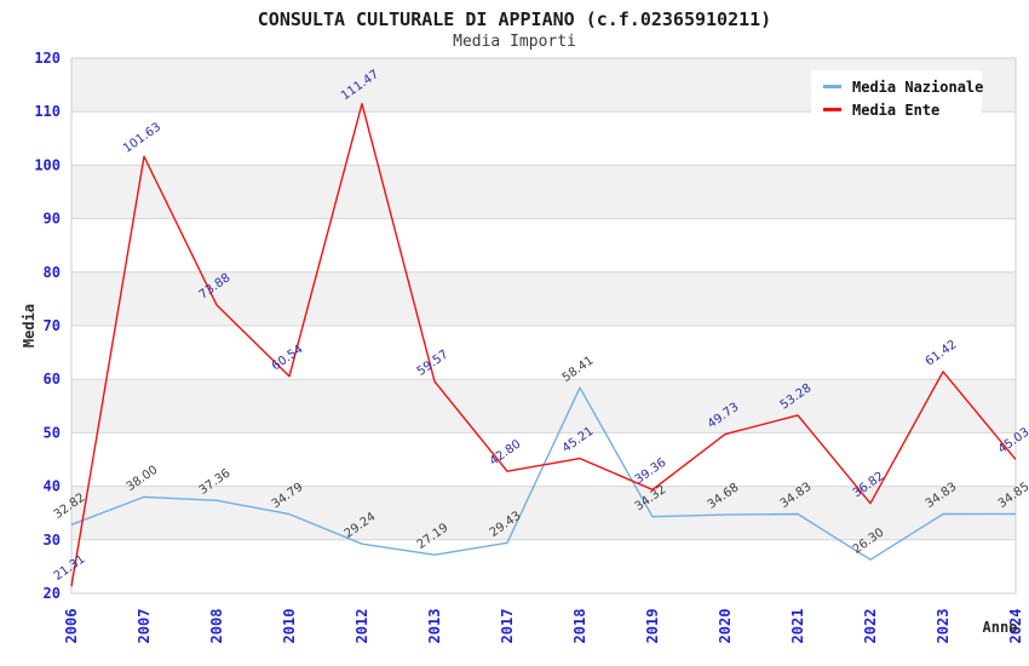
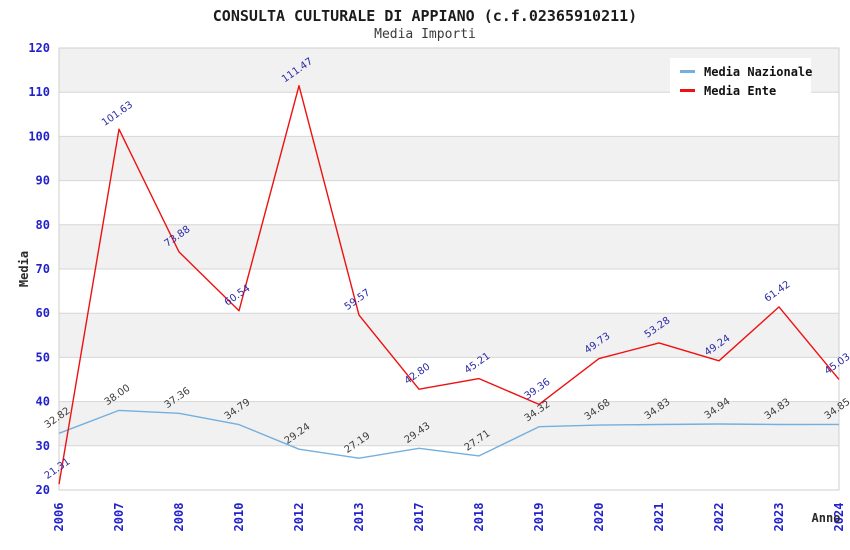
Media Nazionale/2018: 58.41 -> 27.71
Media Nazionale/2022: 26.30 -> 34.94
Media Ente/2022: 36.82 -> 49.24
